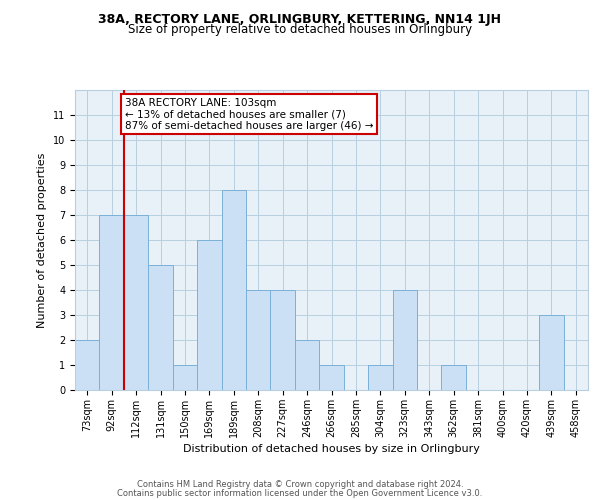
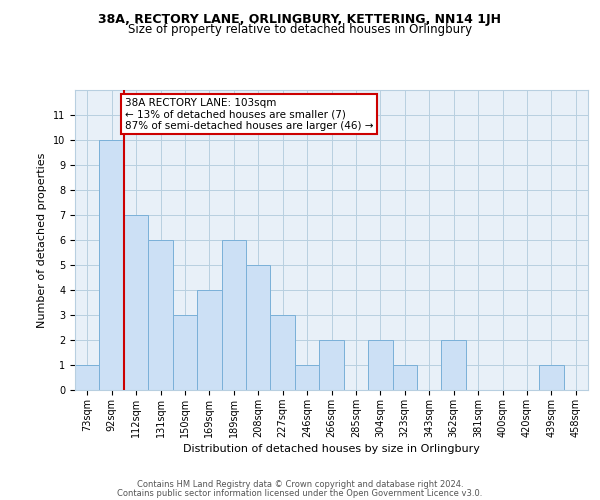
73sqm: 2 -> 1
92sqm: 7 -> 10
131sqm: 5 -> 6
150sqm: 1 -> 3
169sqm: 6 -> 4
189sqm: 8 -> 6
208sqm: 4 -> 5
227sqm: 4 -> 3
246sqm: 2 -> 1
266sqm: 1 -> 2
304sqm: 1 -> 2
323sqm: 4 -> 1
362sqm: 1 -> 2
439sqm: 3 -> 1
